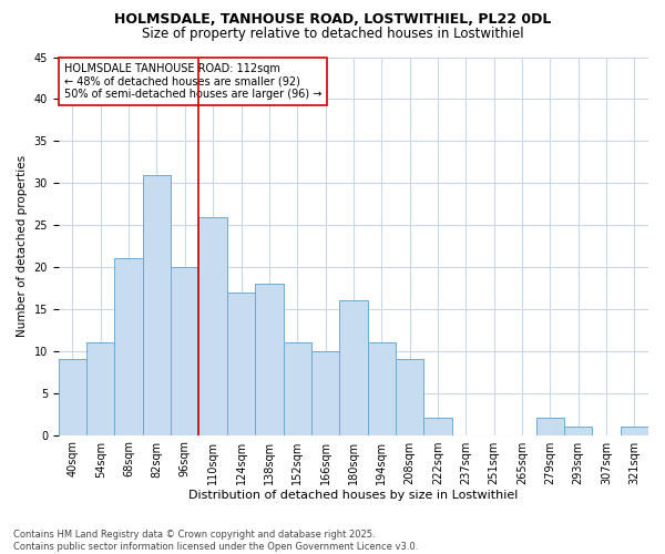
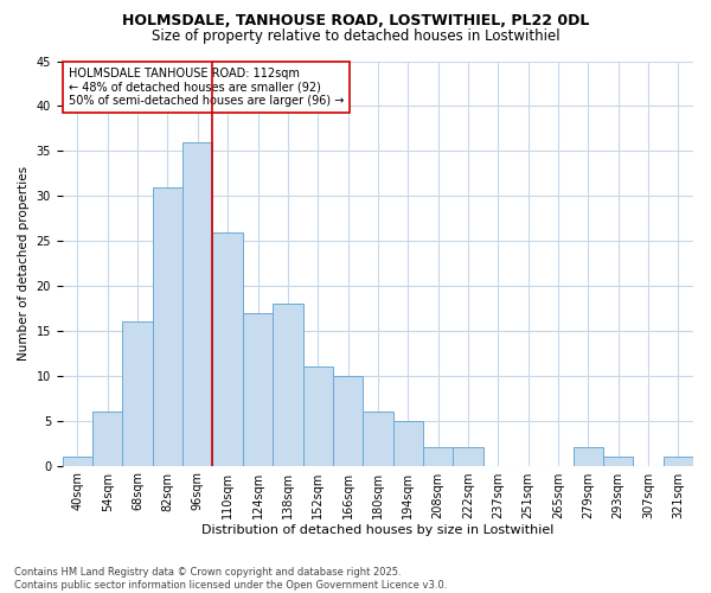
40sqm: 9 -> 1
54sqm: 11 -> 6
68sqm: 21 -> 16
96sqm: 20 -> 36
180sqm: 16 -> 6
194sqm: 11 -> 5
208sqm: 9 -> 2
